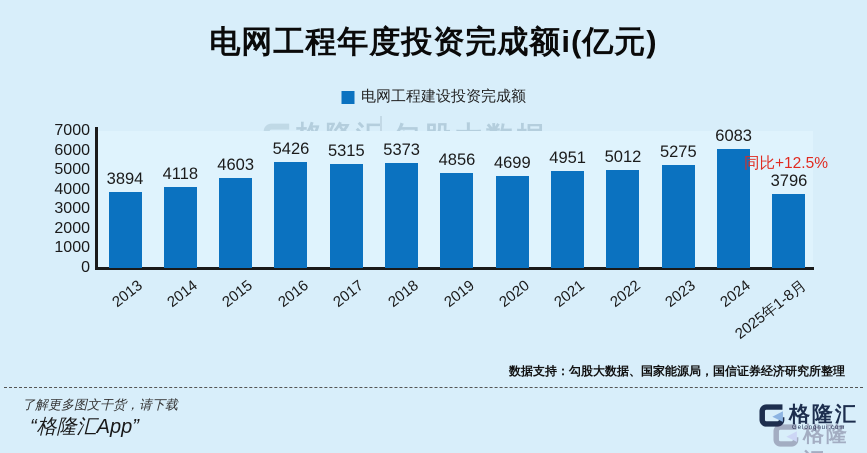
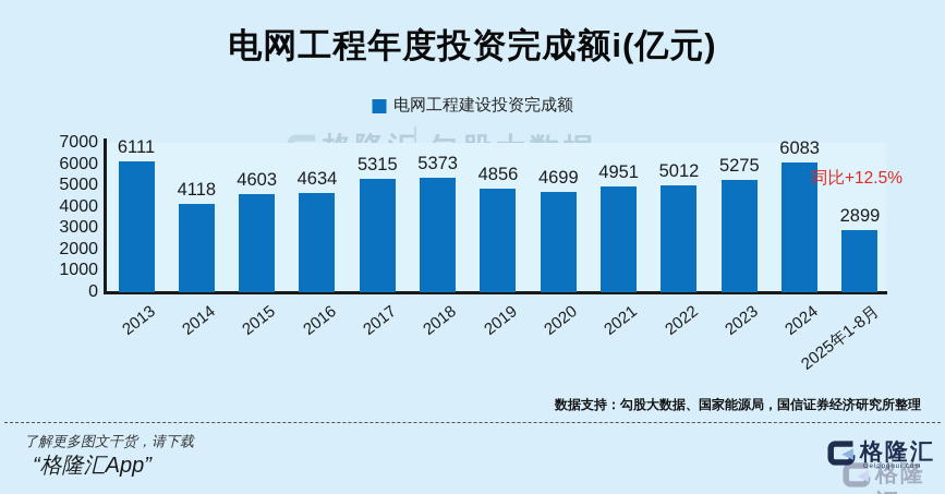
2013: 3894 -> 6111
2016: 5426 -> 4634
2025年1-8月: 3796 -> 2899
